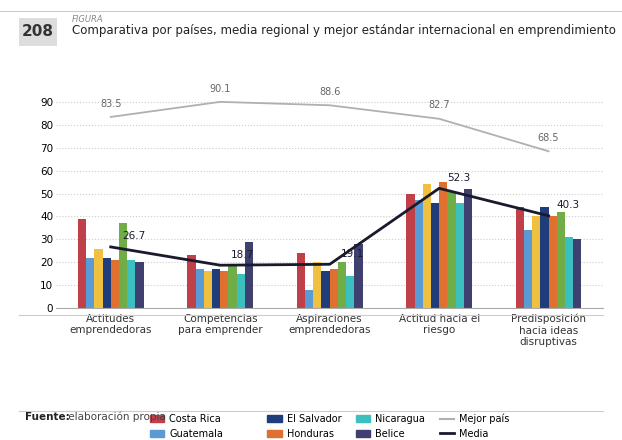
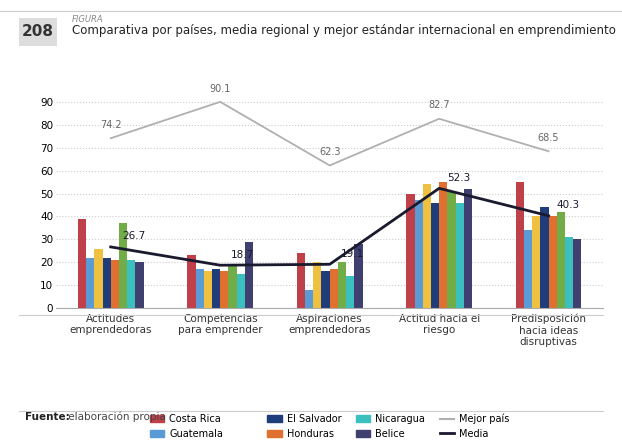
Mejor país/Actitudes emprendedoras: 83.5 -> 74.2
Mejor país/Aspiraciones emprendedoras: 88.6 -> 62.3
Costa Rica/Predisposición hacia ideas disruptivas: 44 -> 55
